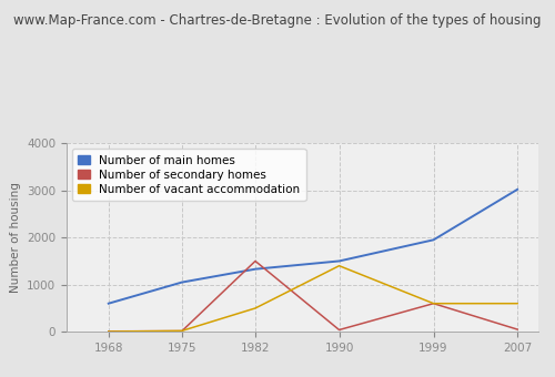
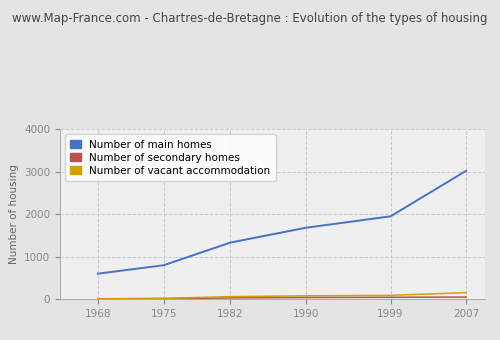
Number of main homes/1975: 1050 -> 800
Number of secondary homes/1982: 1500 -> 30
Number of vacant accommodation/1982: 500 -> 60
Number of main homes/1990: 1500 -> 1680
Number of vacant accommodation/1990: 1400 -> 80
Number of secondary homes/1999: 600 -> 40
Number of vacant accommodation/1999: 600 -> 90
Number of vacant accommodation/2007: 600 -> 160
